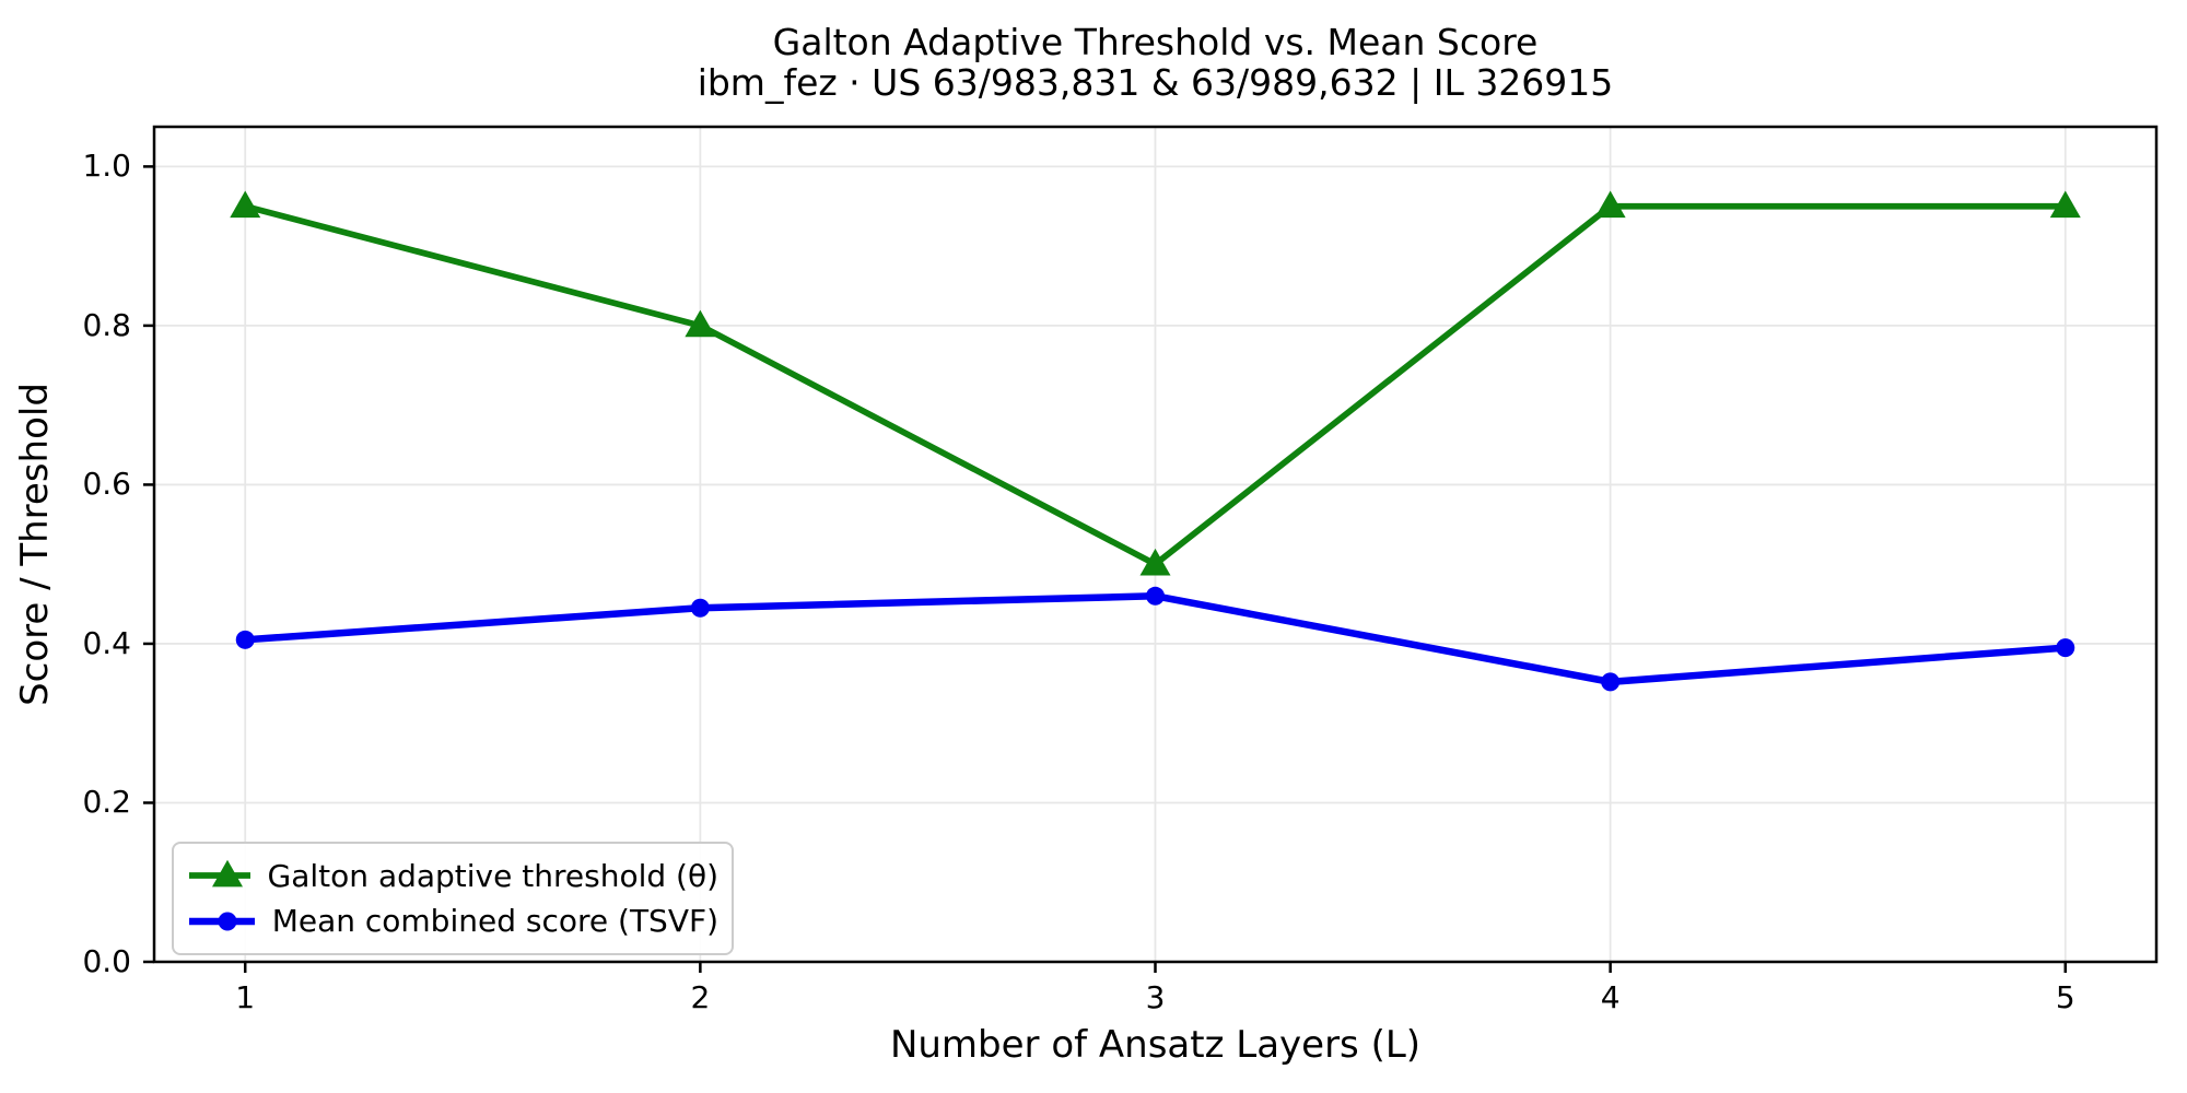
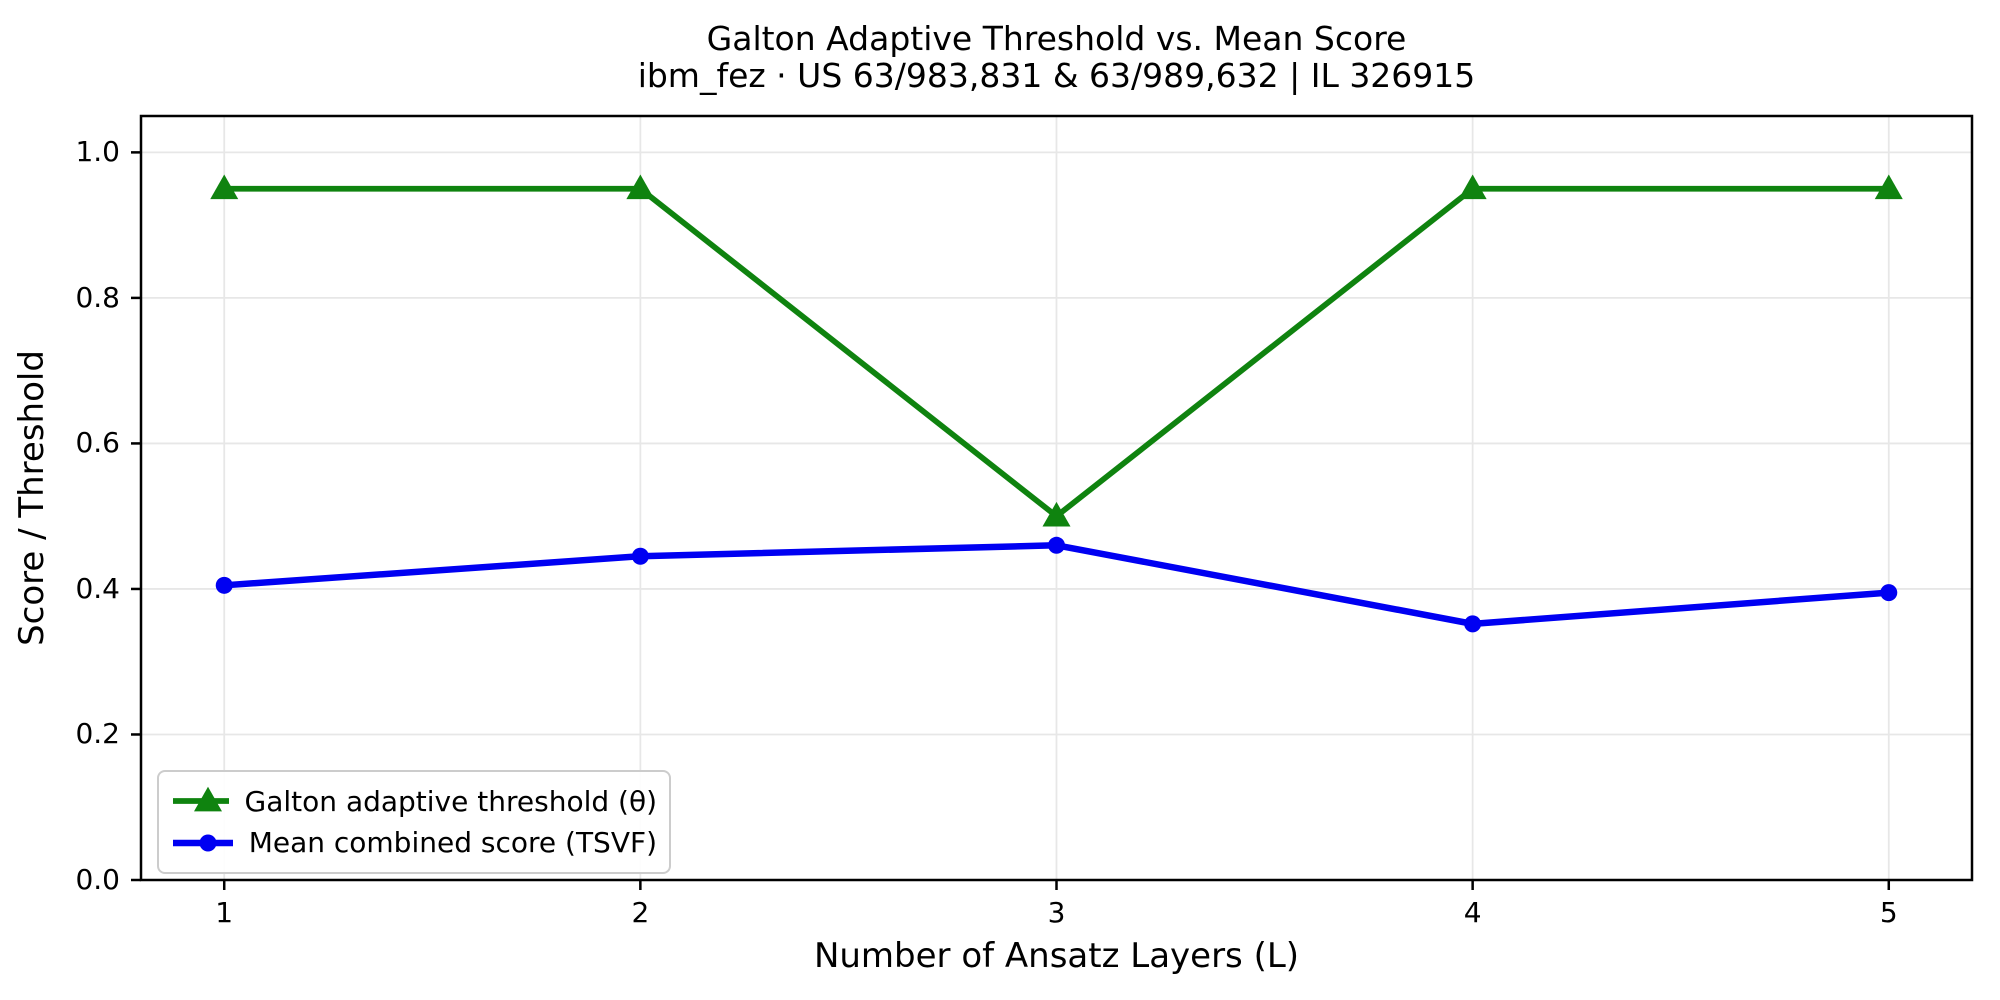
Galton adaptive threshold (θ)/2: 0.80 -> 0.95
